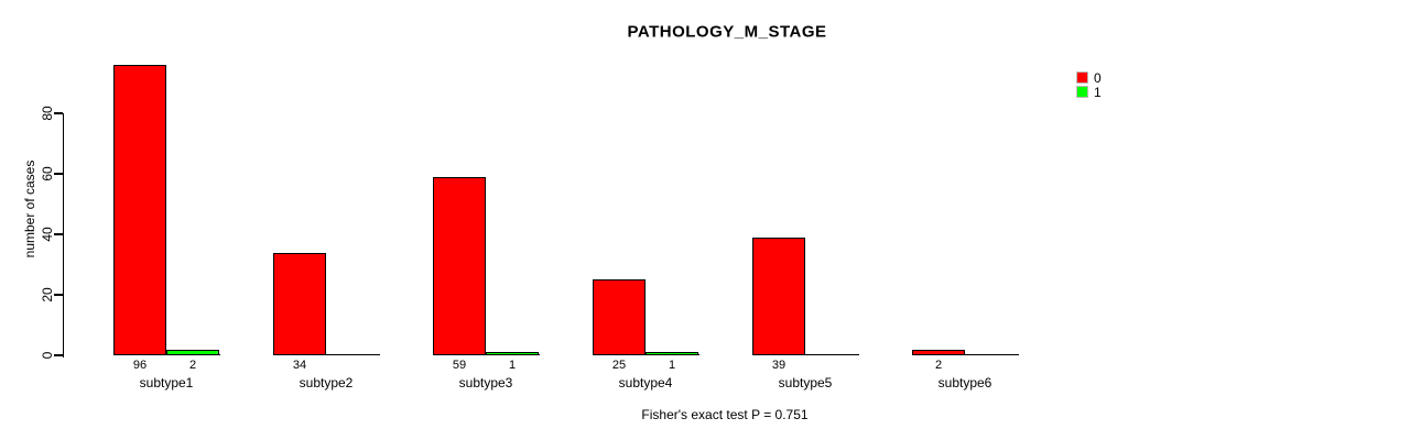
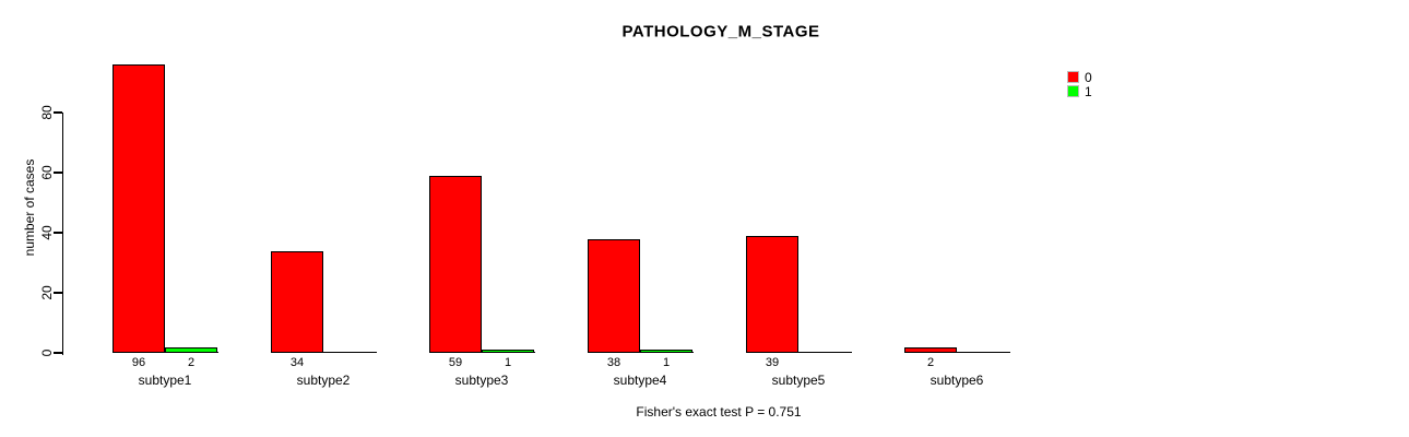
0/subtype4: 25 -> 38
